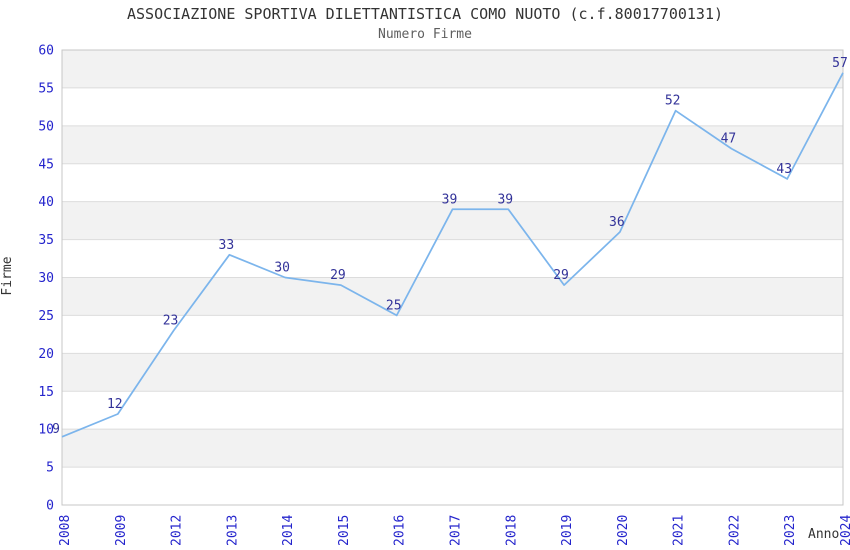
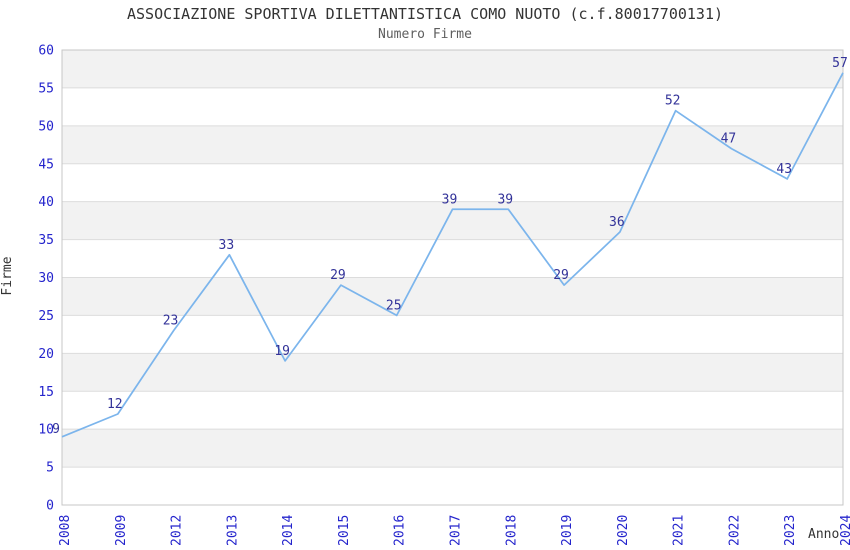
2014: 30 -> 19
